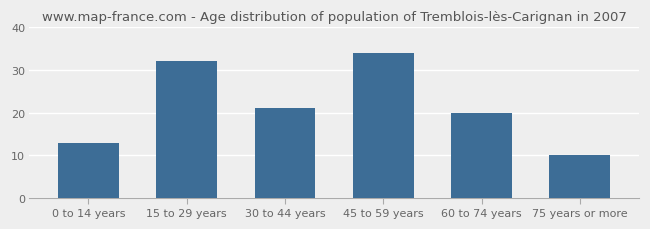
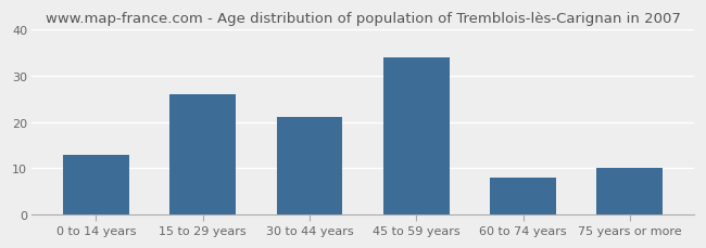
15 to 29 years: 32 -> 26
60 to 74 years: 20 -> 8
